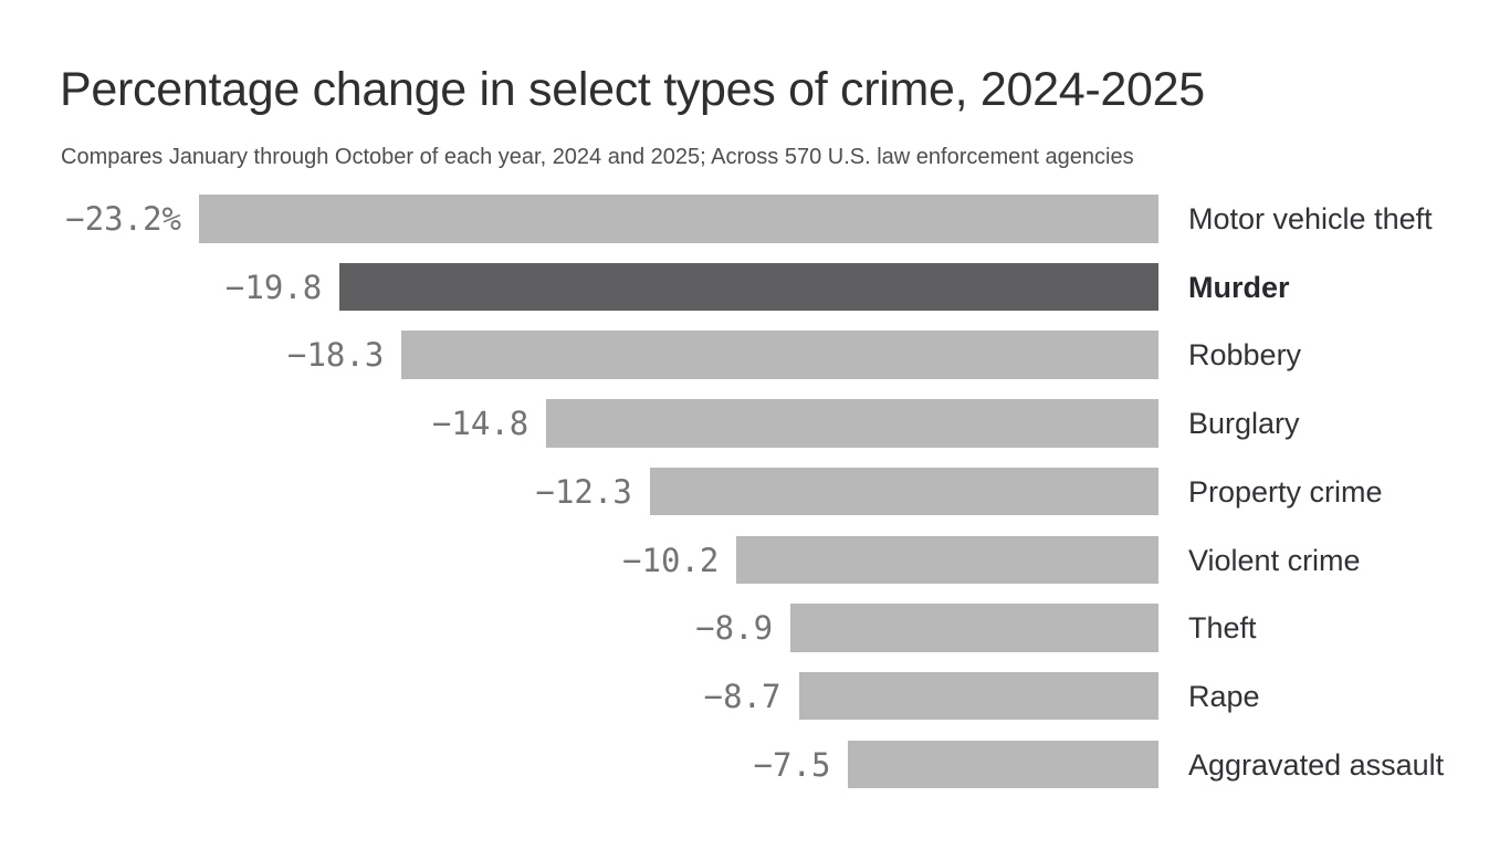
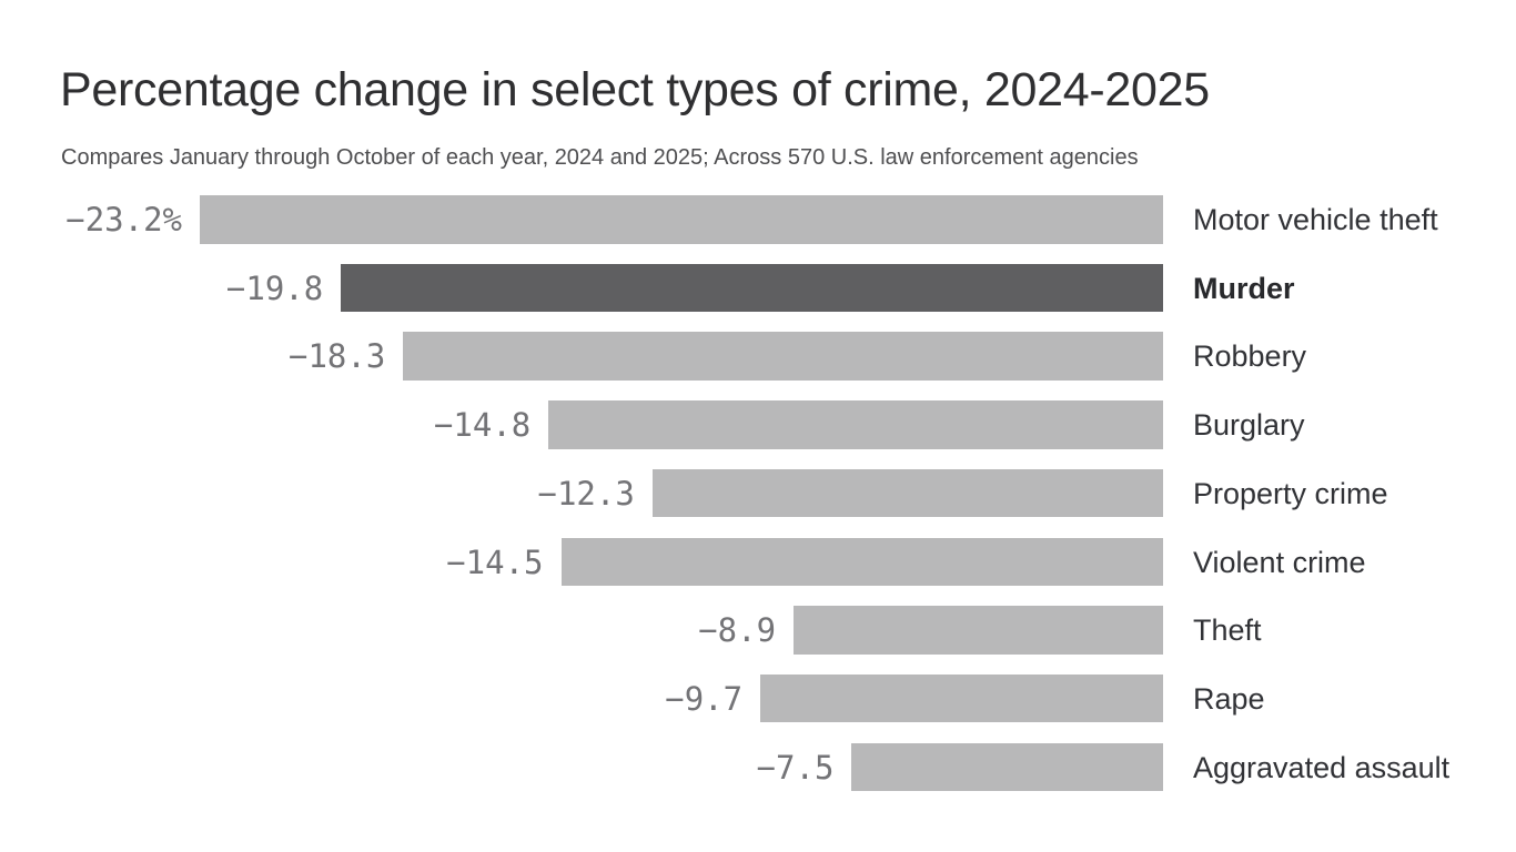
Violent crime: −10.2 -> −14.5
Rape: −8.7 -> −9.7
